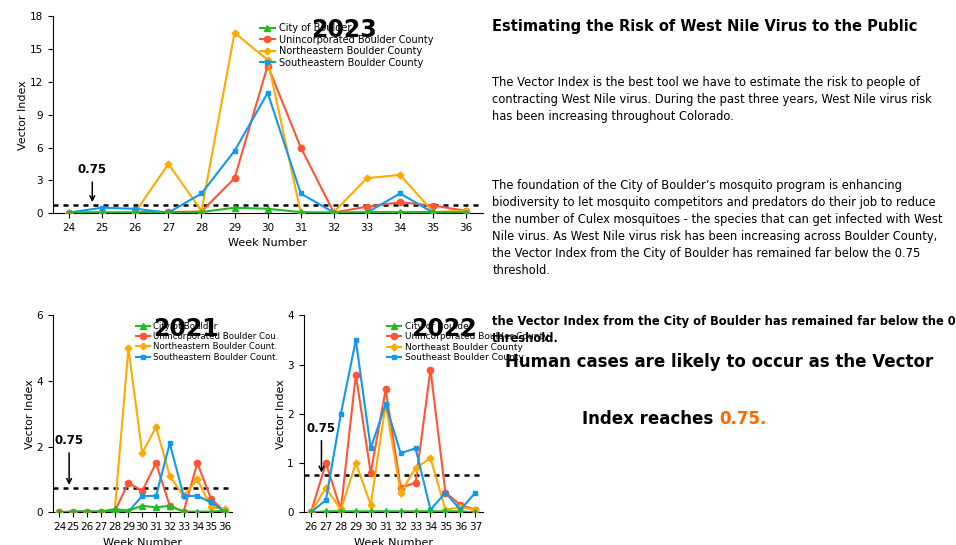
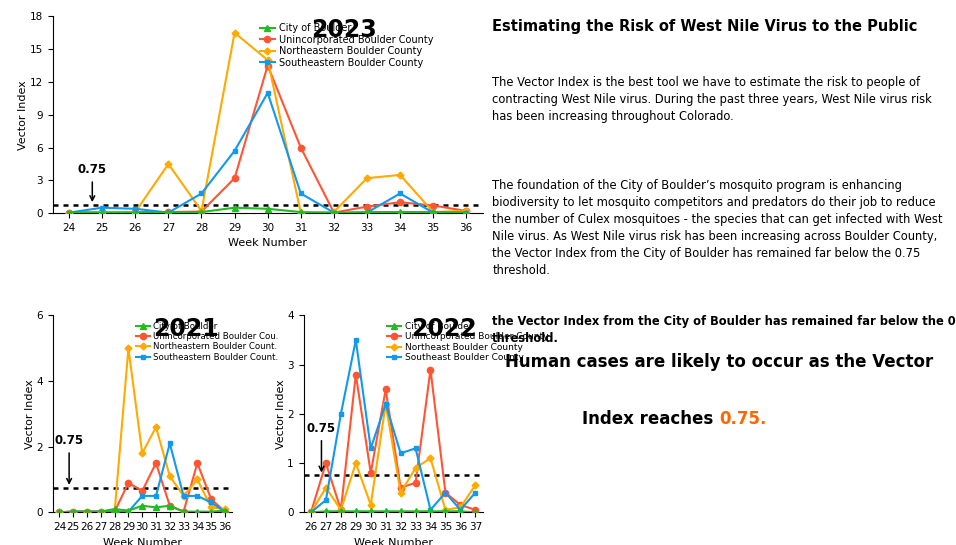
Northeast Boulder County/37: 0.05 -> 0.55
